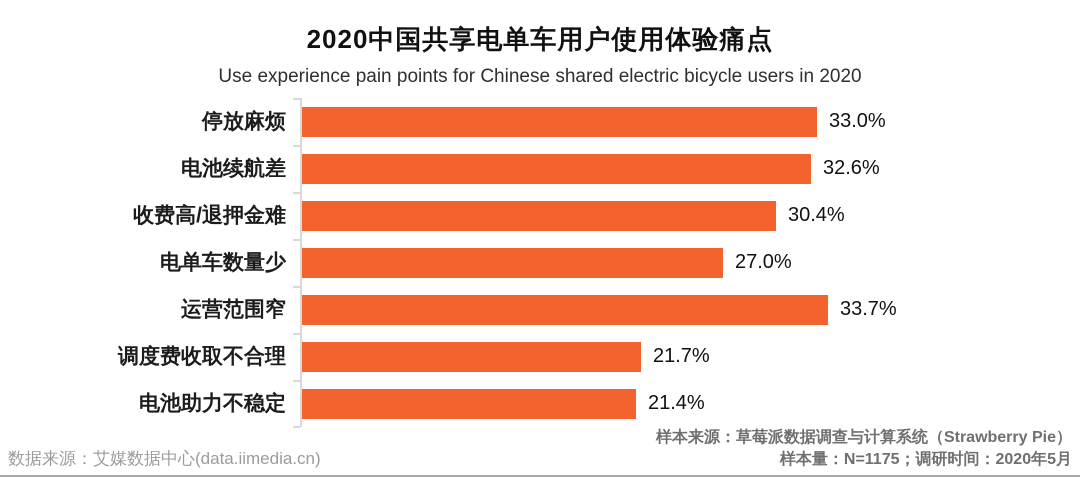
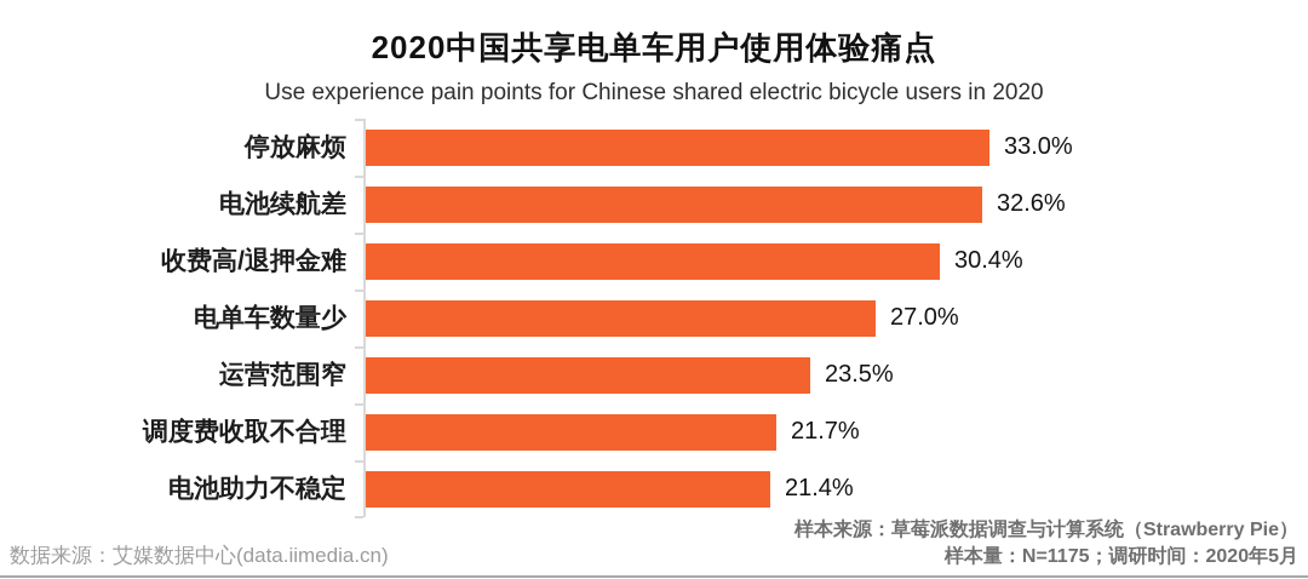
运营范围窄: 33.7% -> 23.5%
